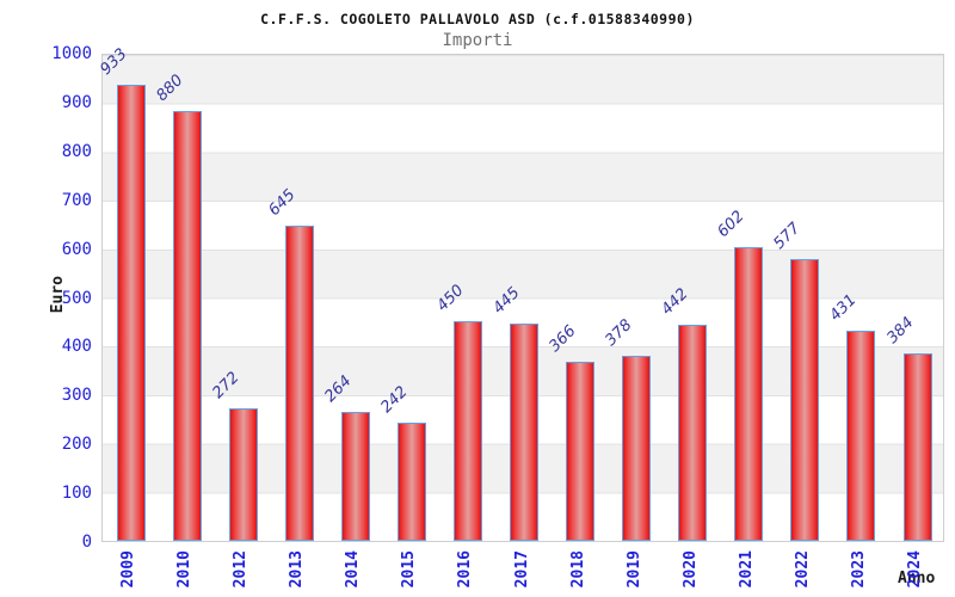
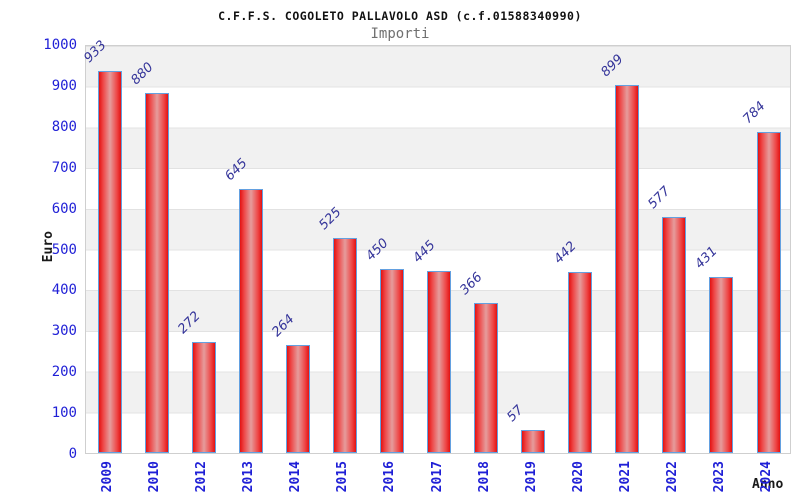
2015: 242 -> 525
2019: 378 -> 57
2021: 602 -> 899
2024: 384 -> 784
